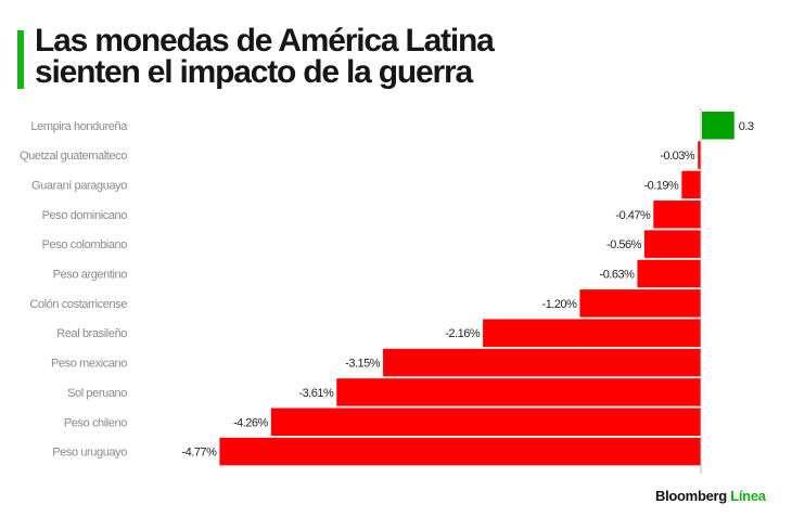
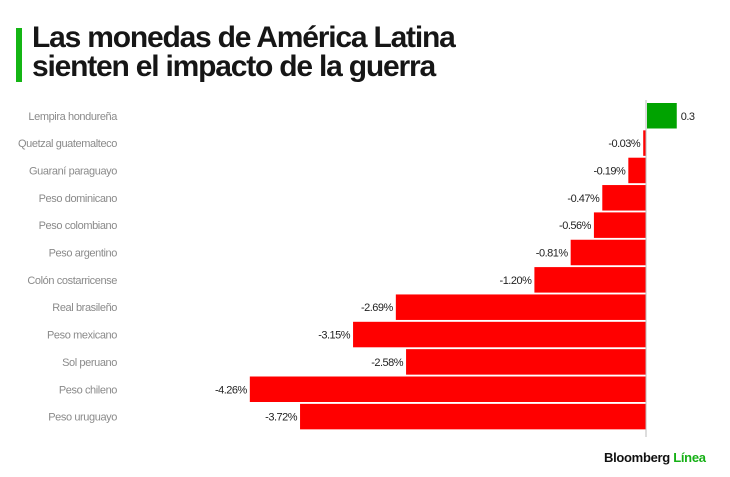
Peso argentino: -0.63% -> -0.81%
Real brasileño: -2.16% -> -2.69%
Sol peruano: -3.61% -> -2.58%
Peso uruguayo: -4.77% -> -3.72%
